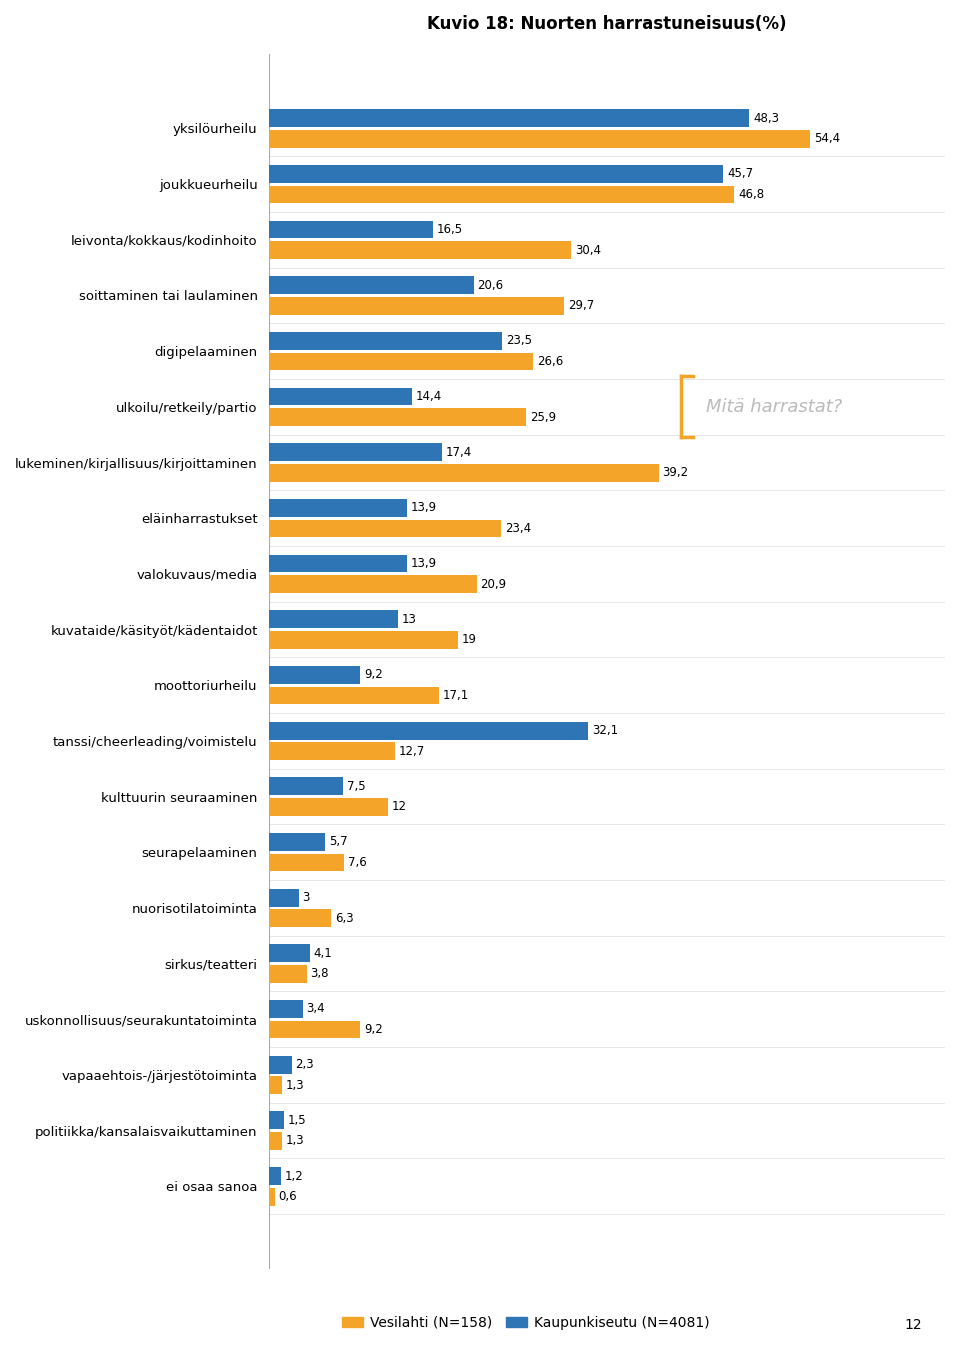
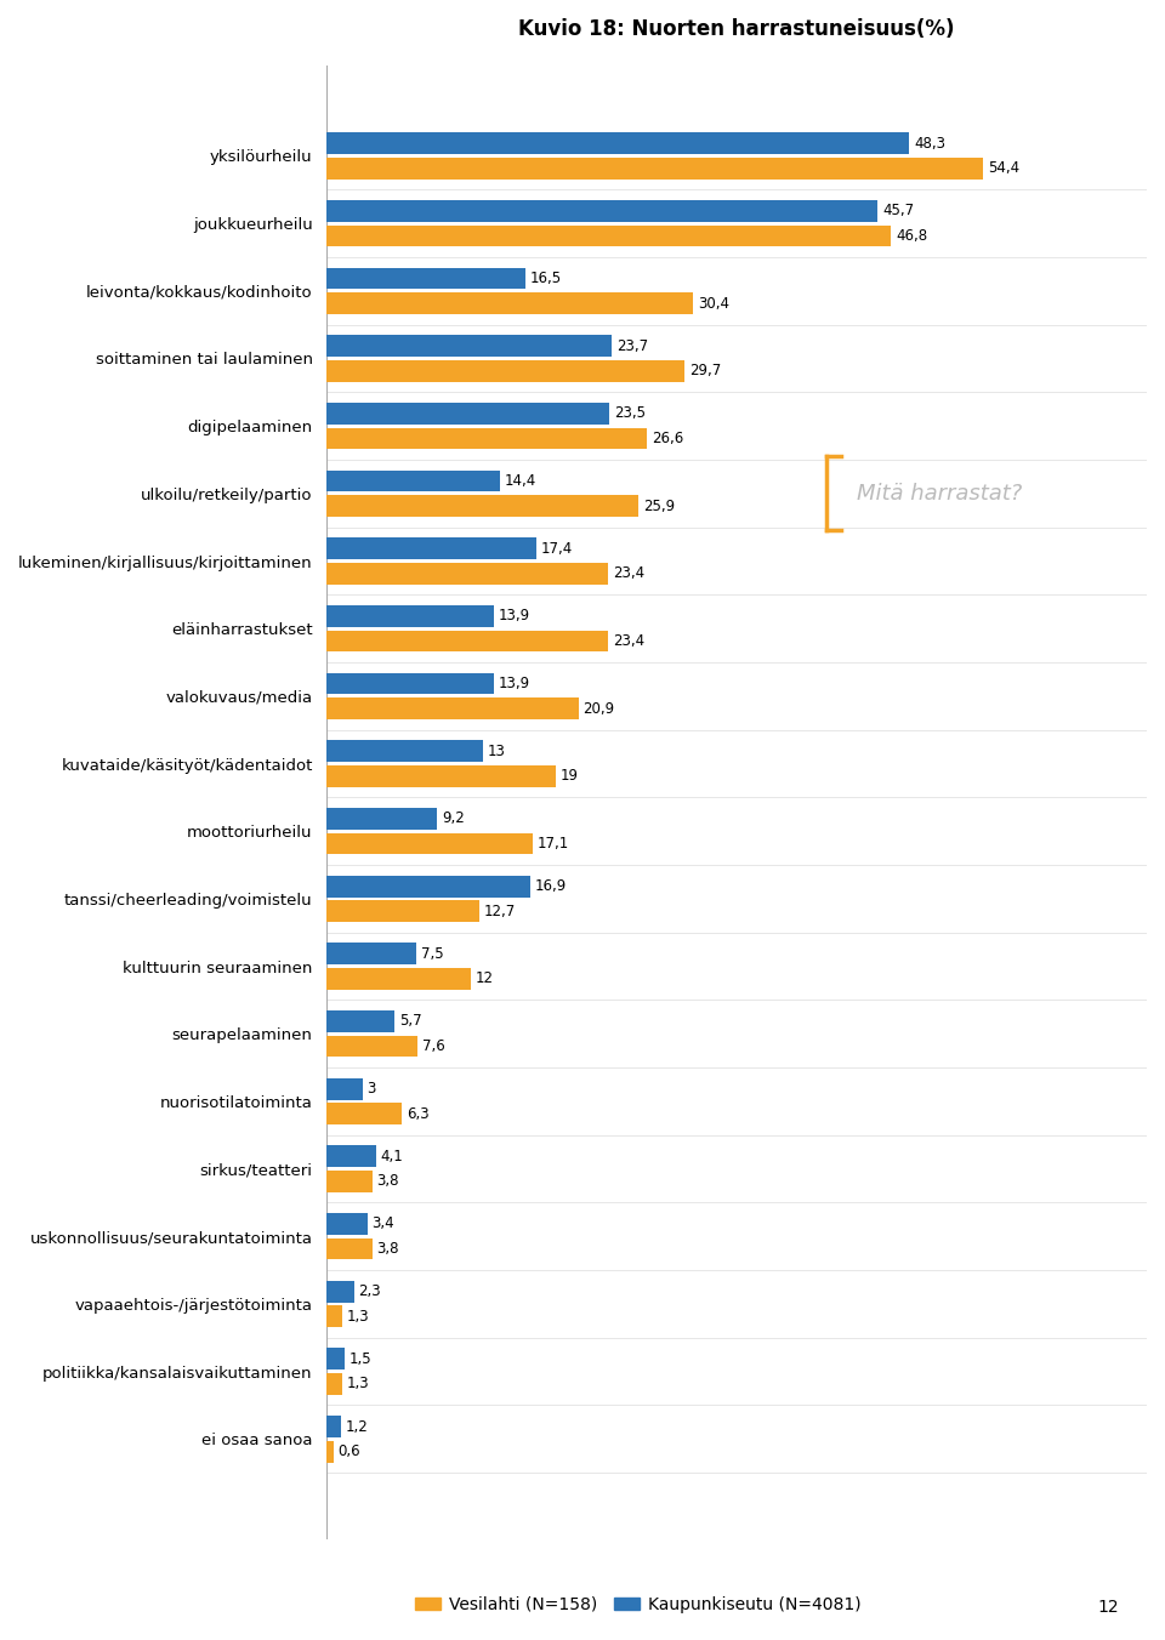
Kaupunkiseutu (N=4081)/soittaminen tai laulaminen: 20,6 -> 23,7
Vesilahti (N=158)/lukeminen/kirjallisuus/kirjoittaminen: 39,2 -> 23,4
Kaupunkiseutu (N=4081)/tanssi/cheerleading/voimistelu: 32,1 -> 16,9
Vesilahti (N=158)/uskonnollisuus/seurakuntatoiminta: 9,2 -> 3,8
